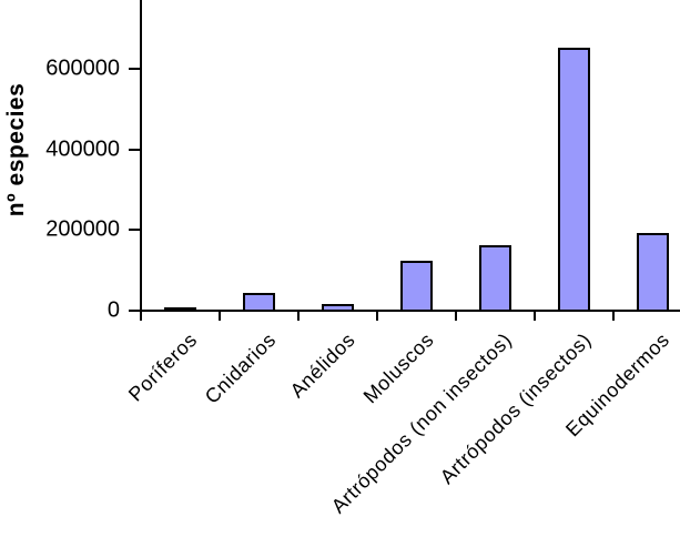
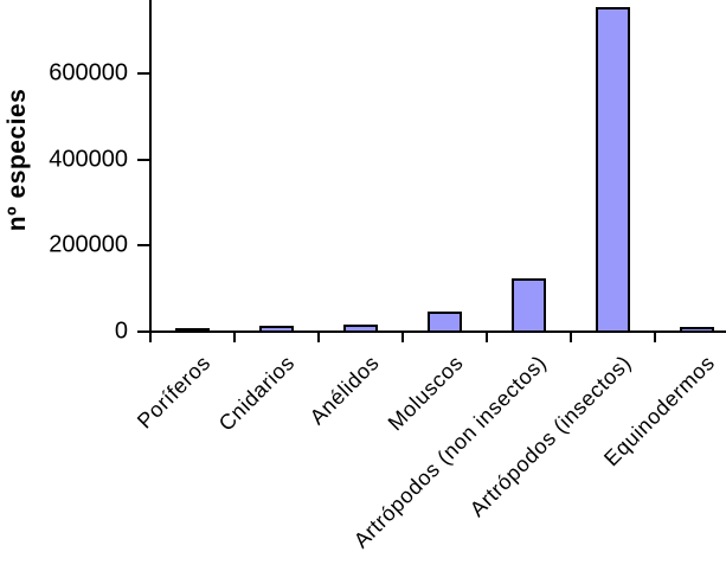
Cnidarios: 40000 -> 10000
Moluscos: 120000 -> 40000
Artrópodos (non insectos): 160000 -> 120000
Artrópodos (insectos): 650000 -> 750000
Equinodermos: 190000 -> 10000
